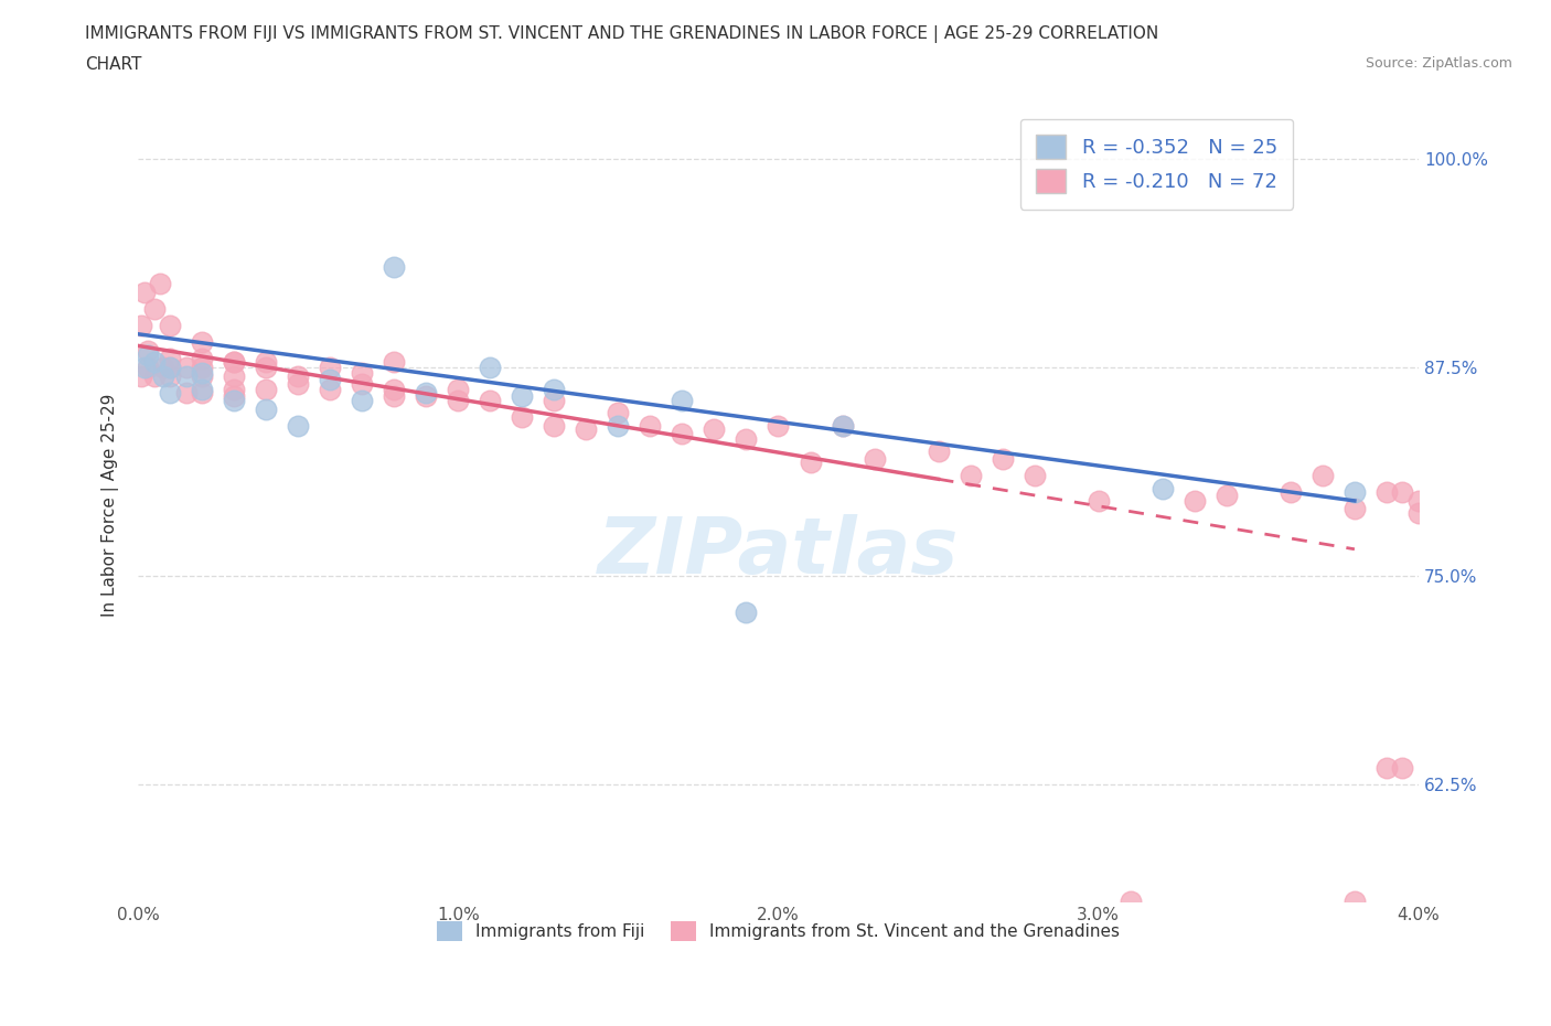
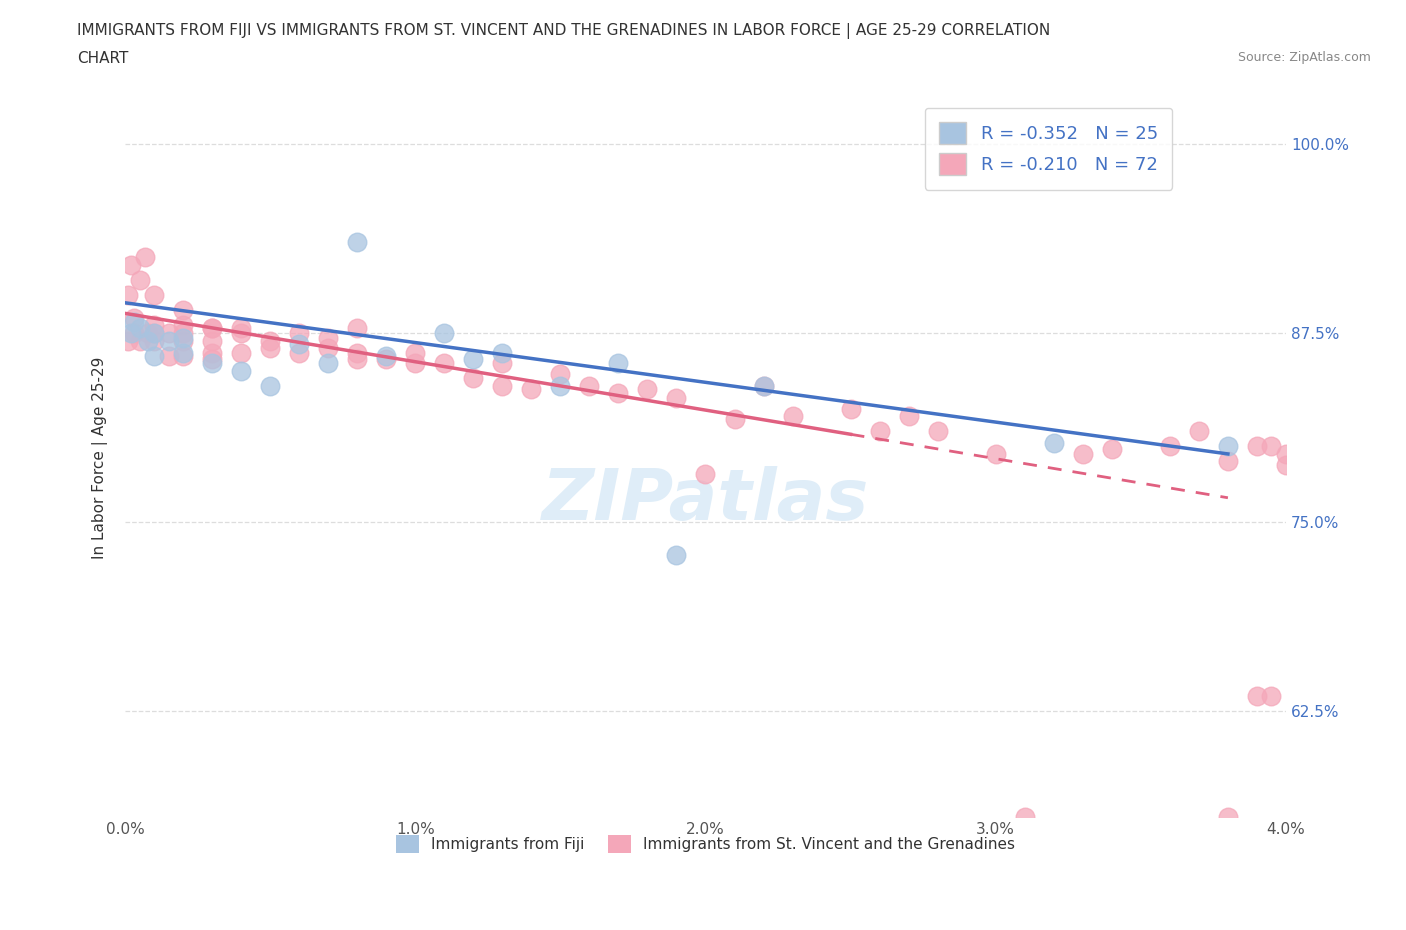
Immigrants from St. Vincent and the Grenadines/2.0%: 84.0% -> 78.2%
